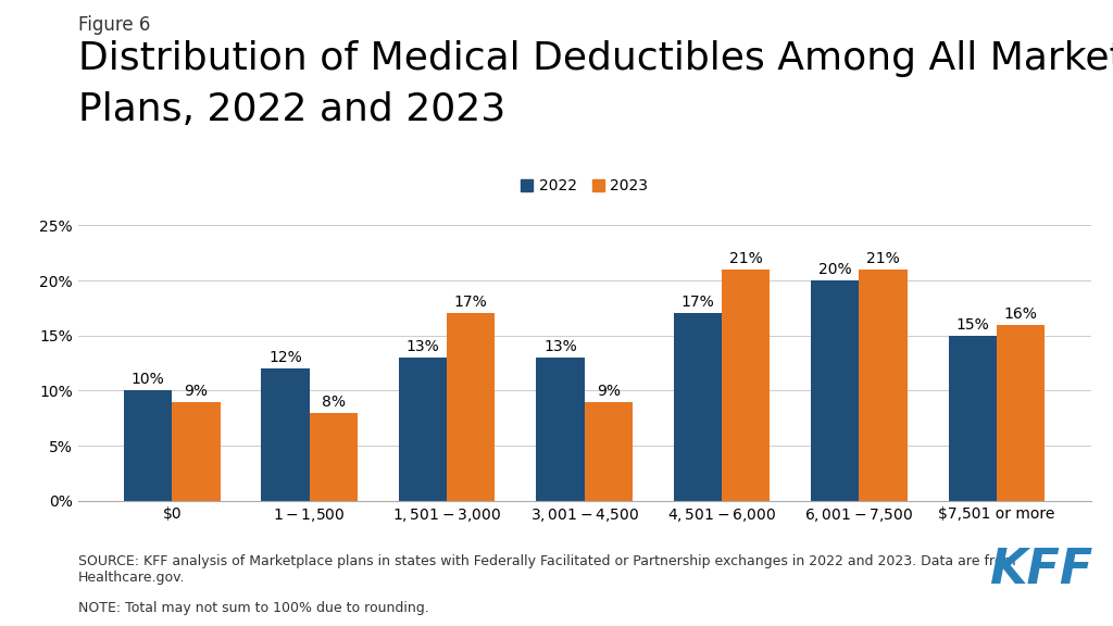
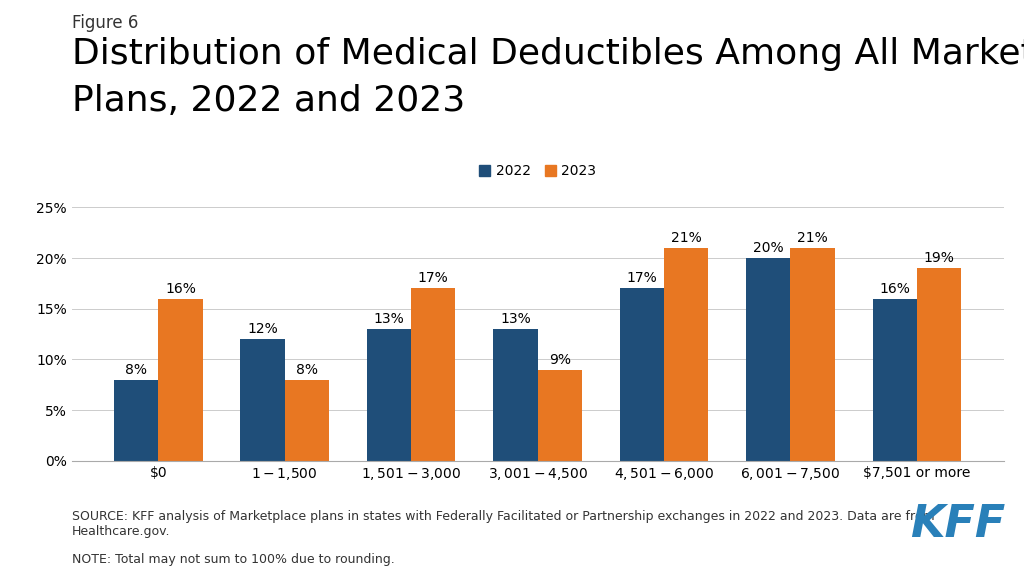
2022/$0: 10% -> 8%
2023/$0: 9% -> 16%
2022/$7,501 or more: 15% -> 16%
2023/$7,501 or more: 16% -> 19%
